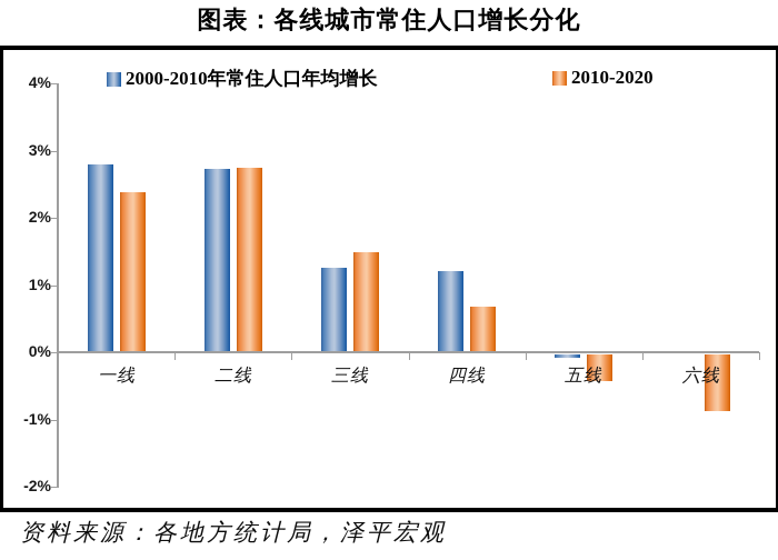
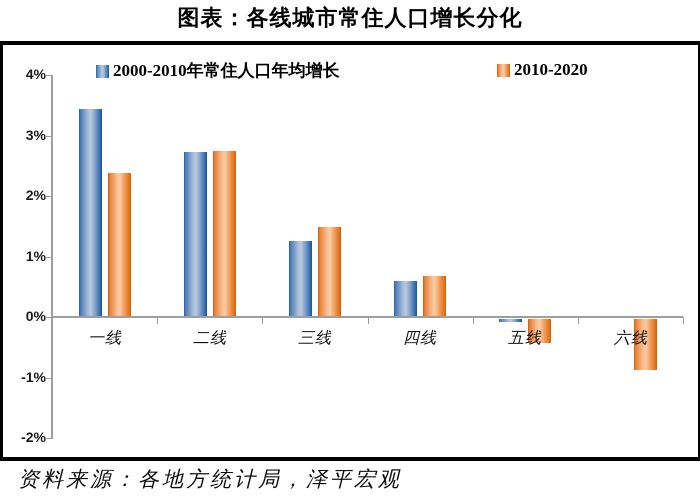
2000-2010年常住人口年均增长/一线: 2.8% -> 3.4%
2000-2010年常住人口年均增长/四线: 1.2% -> 0.6%
